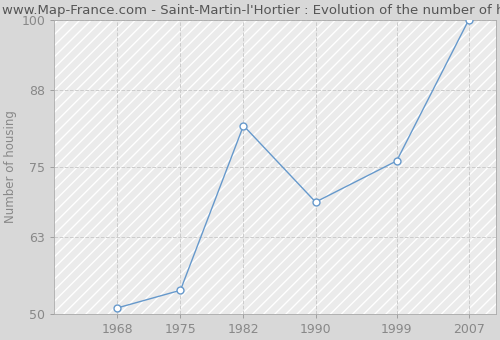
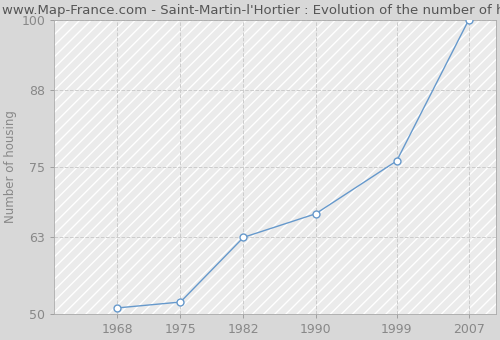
1975: 54 -> 52
1982: 82 -> 63
1990: 69 -> 67
